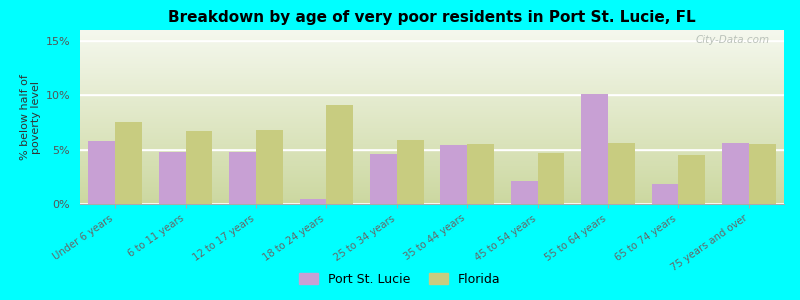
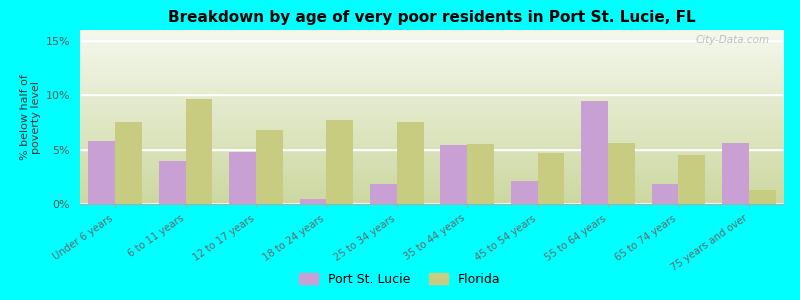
Port St. Lucie/6 to 11 years: 4.8% -> 4.0%
Florida/6 to 11 years: 6.7% -> 9.7%
Florida/18 to 24 years: 9.1% -> 7.7%
Port St. Lucie/25 to 34 years: 4.6% -> 1.8%
Florida/25 to 34 years: 5.9% -> 7.5%
Port St. Lucie/55 to 64 years: 10.1% -> 9.5%
Florida/75 years and over: 5.5% -> 1.3%
